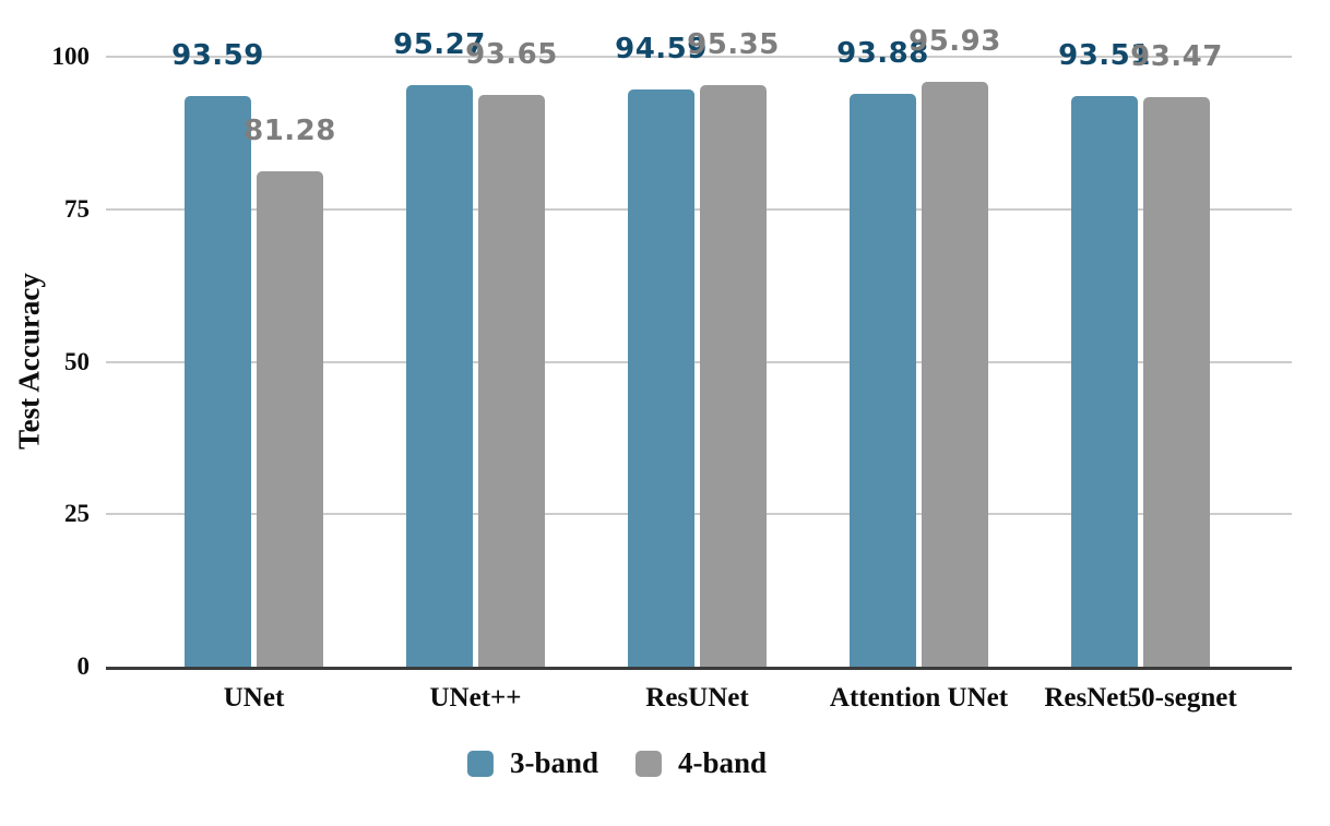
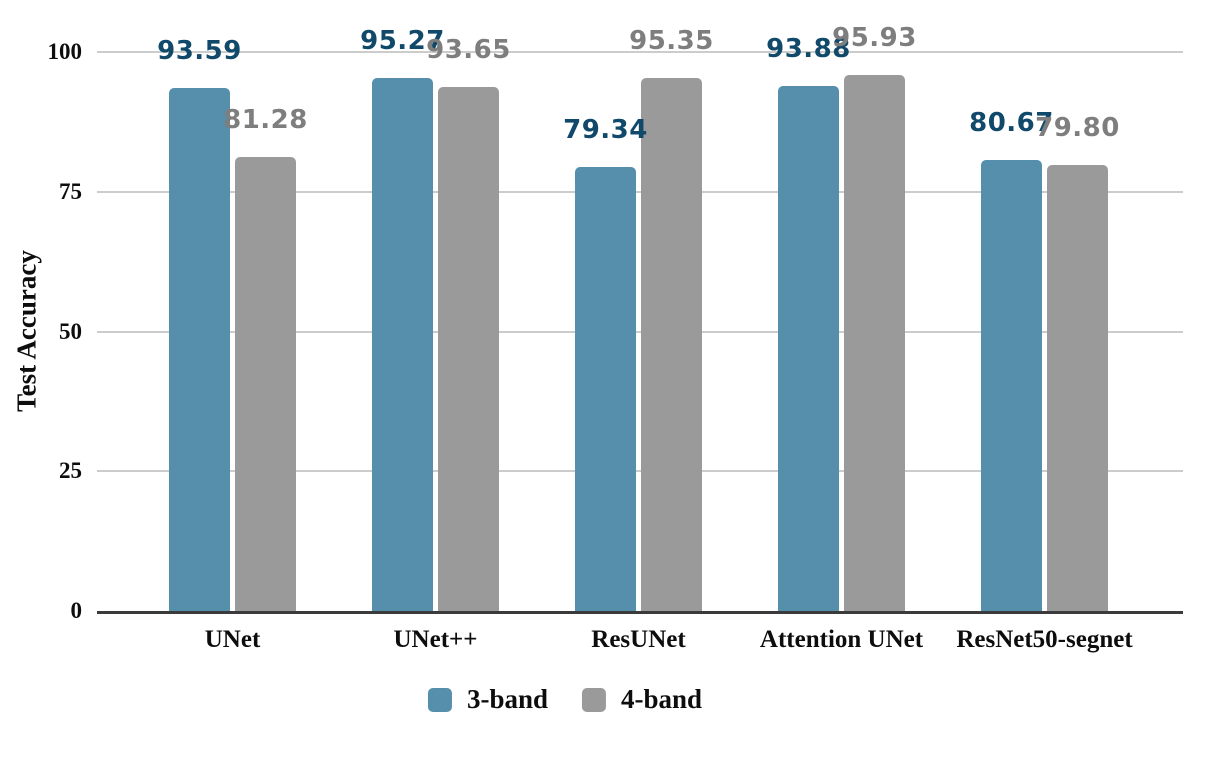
3-band/ResUNet: 94.59 -> 79.34
3-band/ResNet50-segnet: 93.51 -> 80.67
4-band/ResNet50-segnet: 93.47 -> 79.80
